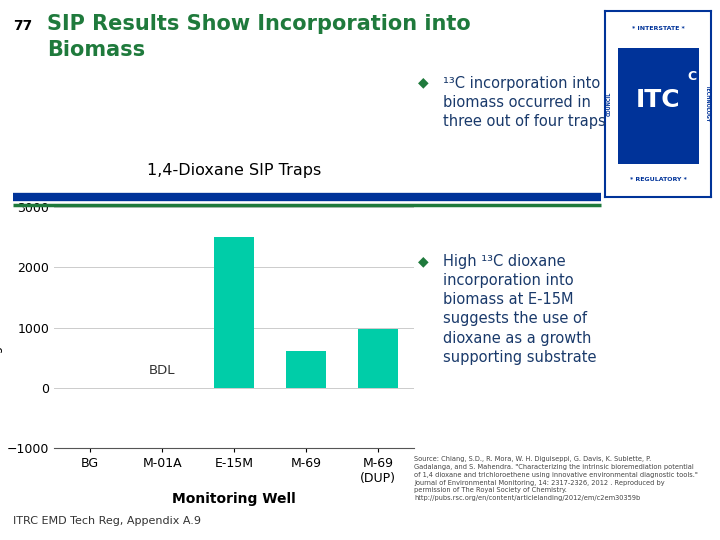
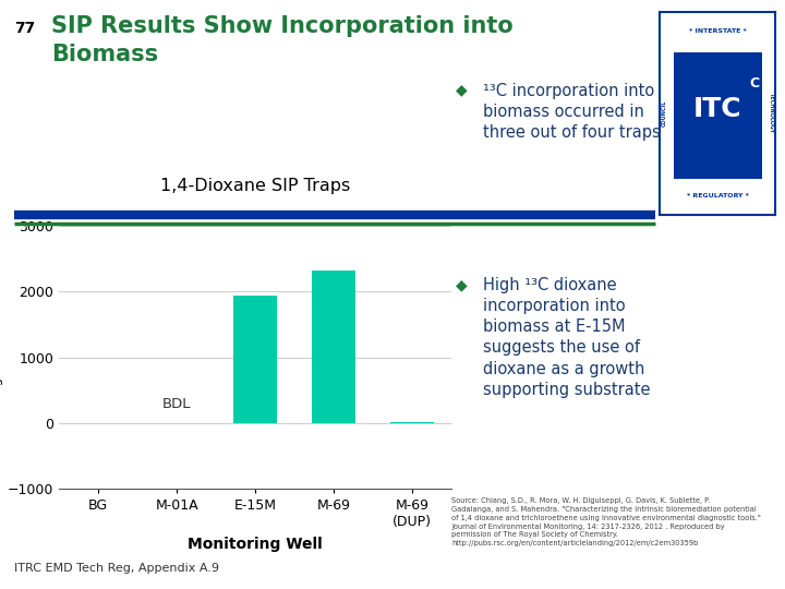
E-15M: 2500 -> 1940
M-69: 620 -> 2320
M-69 (DUP): 970 -> 20
